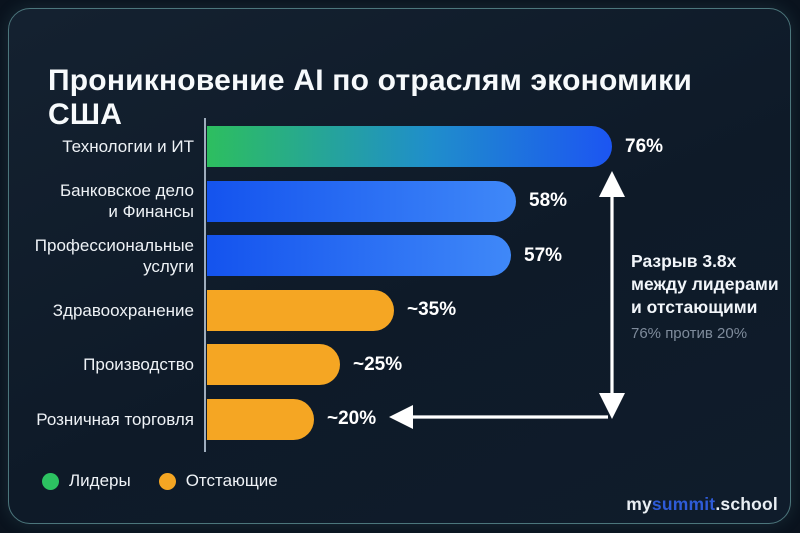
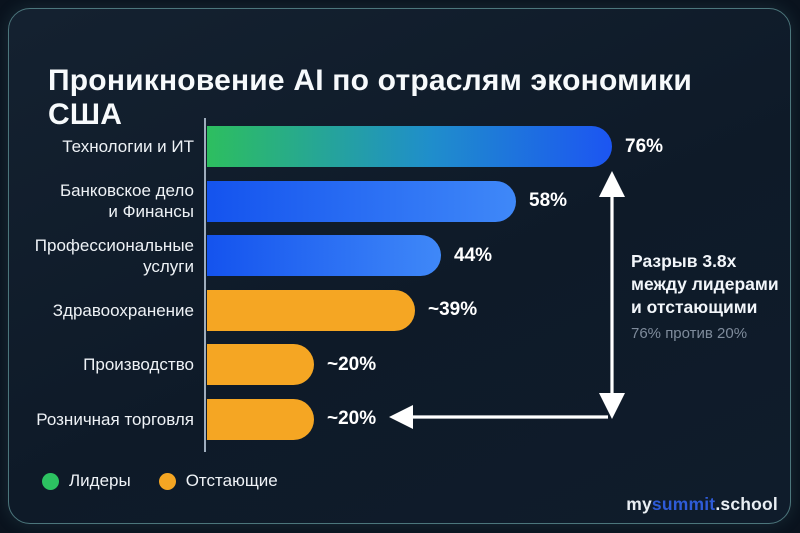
Профессиональные услуги: 57% -> 44%
Здравоохранение: 35 -> 39
Производство: 25 -> 20
